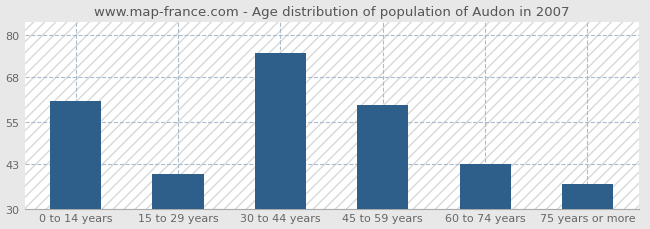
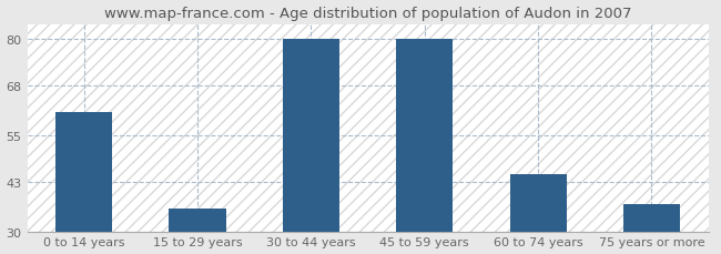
15 to 29 years: 40 -> 36
30 to 44 years: 75 -> 80
45 to 59 years: 60 -> 80
60 to 74 years: 43 -> 45
